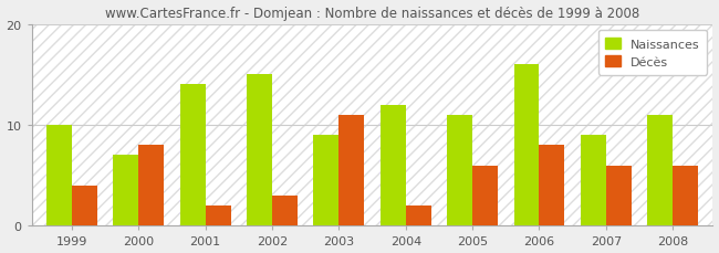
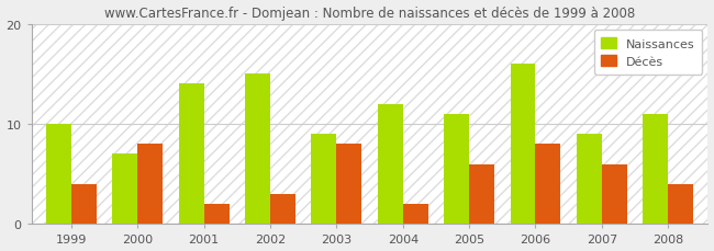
Décès/2003: 11 -> 8
Décès/2008: 6 -> 4
